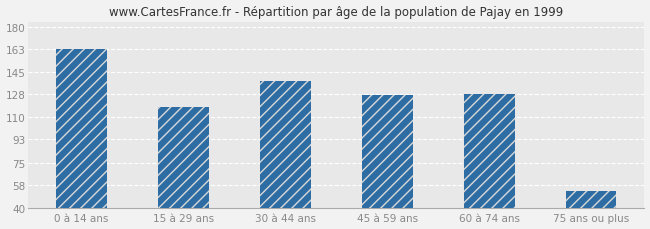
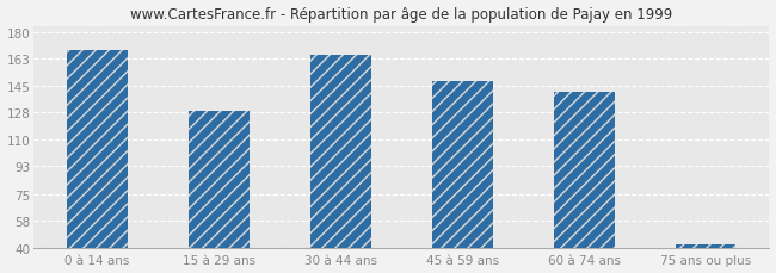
0 à 14 ans: 163 -> 168
15 à 29 ans: 118 -> 129
30 à 44 ans: 138 -> 165
45 à 59 ans: 127 -> 148
60 à 74 ans: 128 -> 141
75 ans ou plus: 53 -> 42
